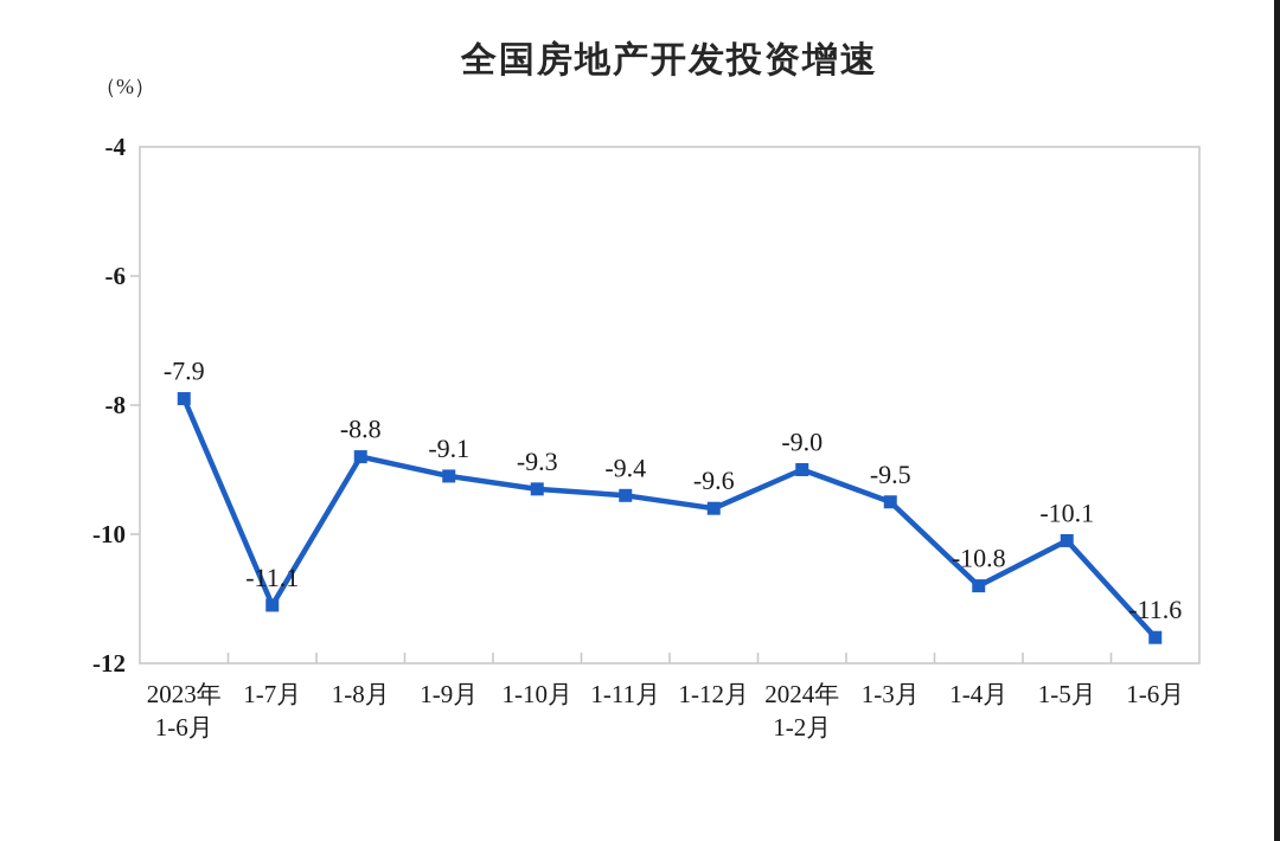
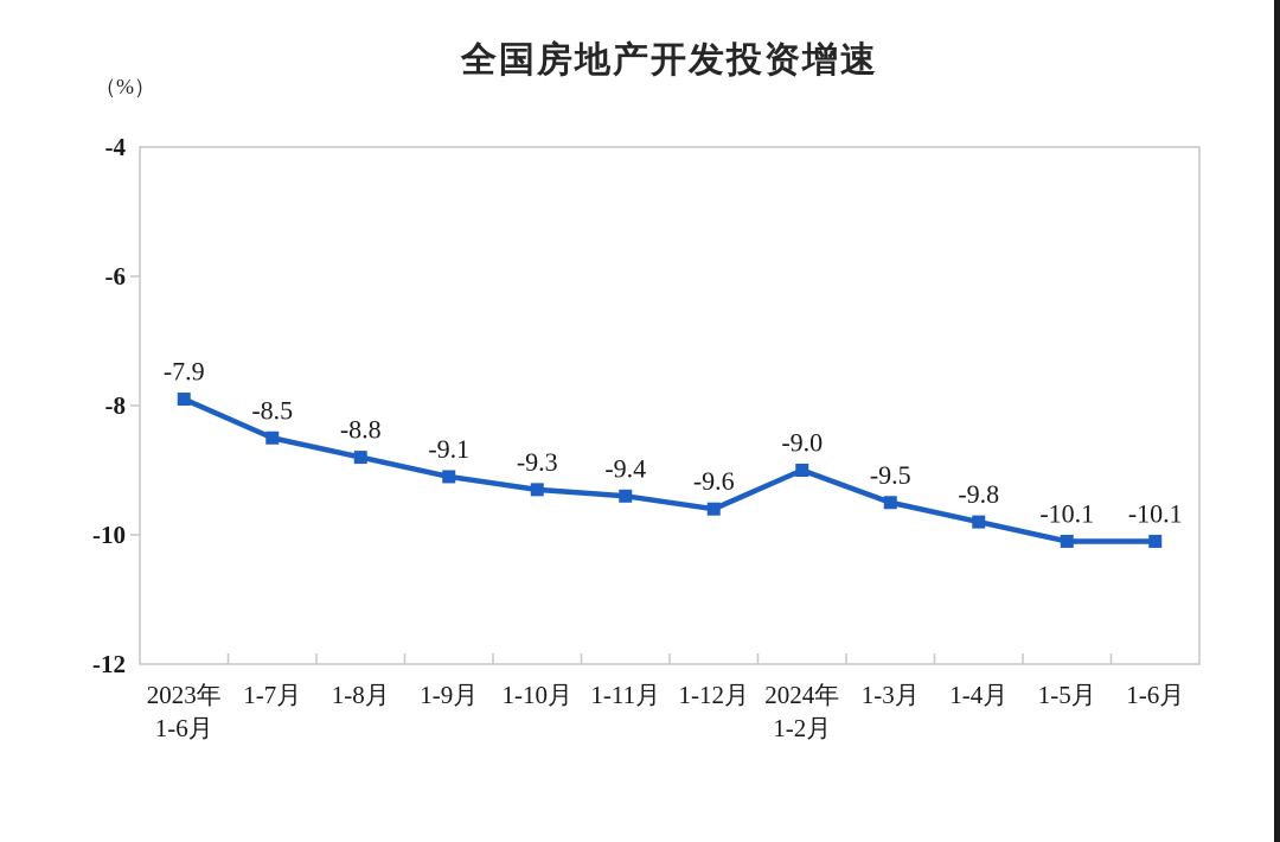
1-7月: -11.1 -> -8.5
1-4月: -10.8 -> -9.8
1-6月: -11.6 -> -10.1
